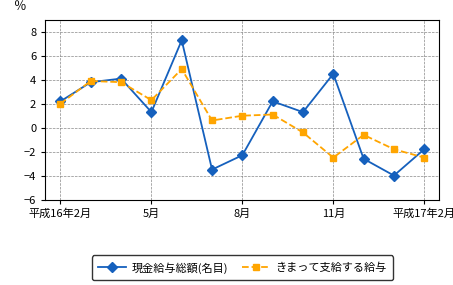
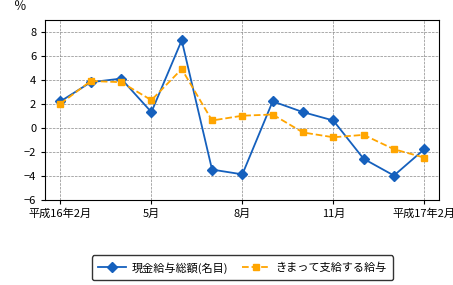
現金給与総額(名目)/8月: -2.3 -> -3.9
現金給与総額(名目)/11月: 4.5 -> 0.6
きまって支給する給与/11月: -2.5 -> -0.8
